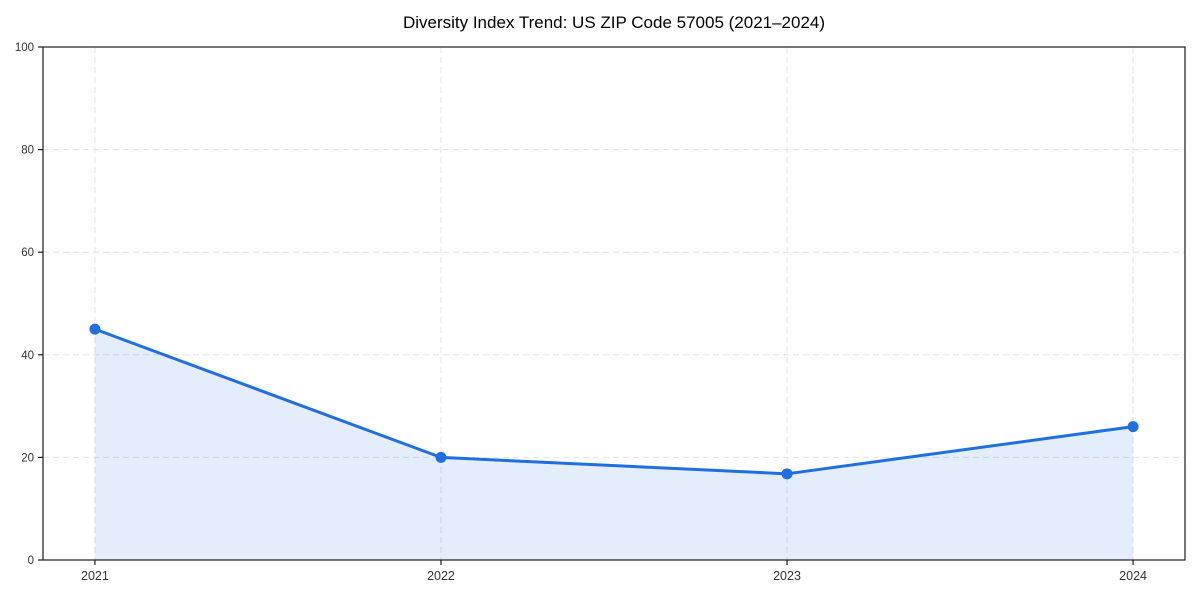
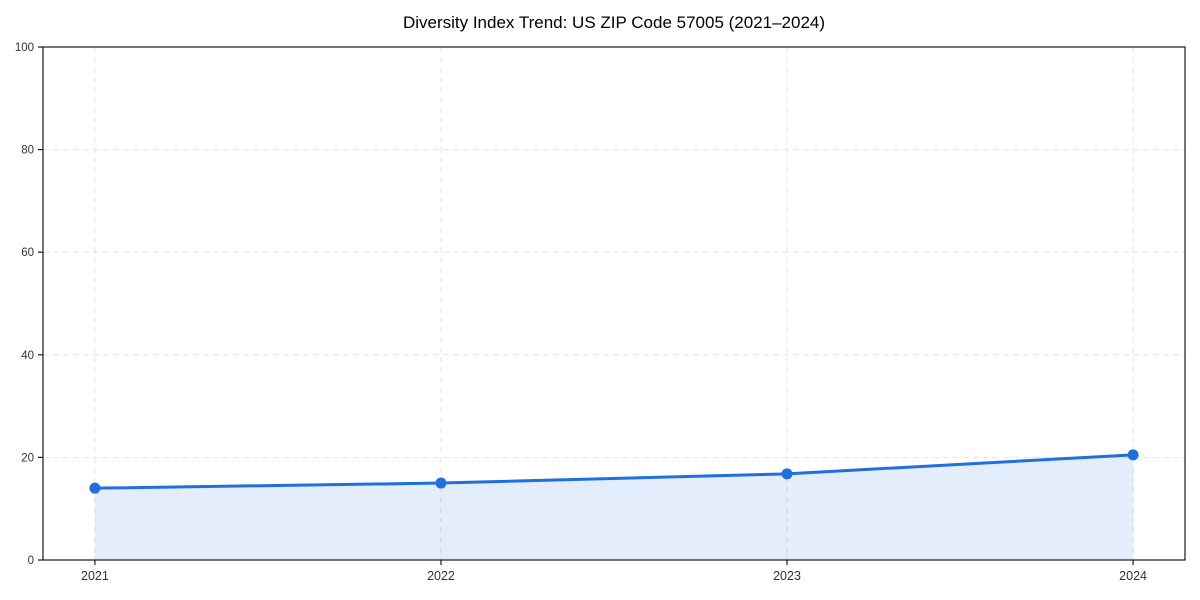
2021: 45 -> 14
2022: 20 -> 15
2024: 26 -> 20
